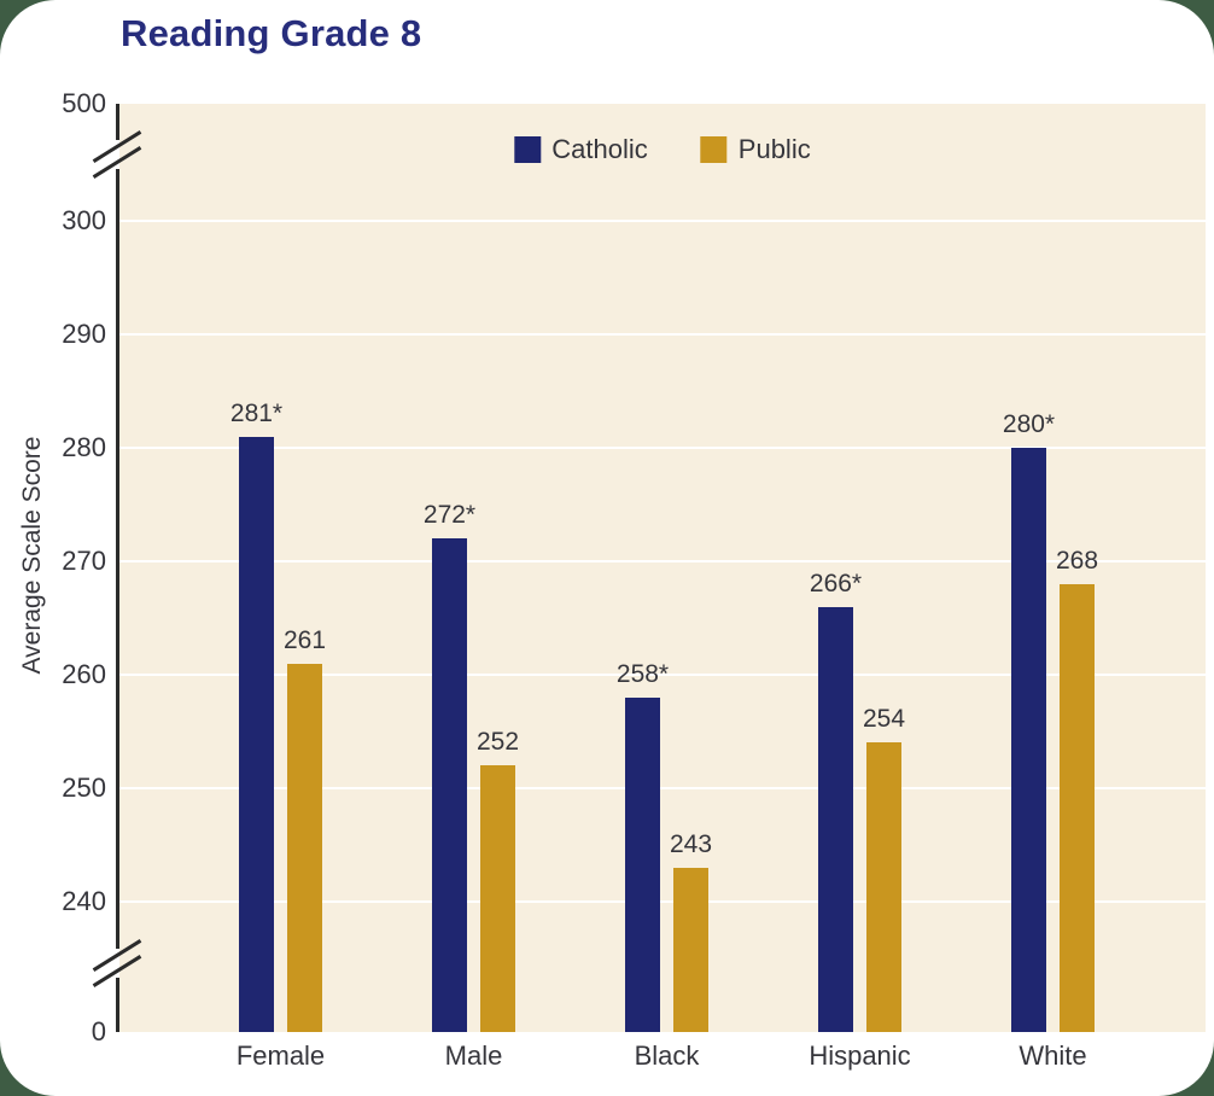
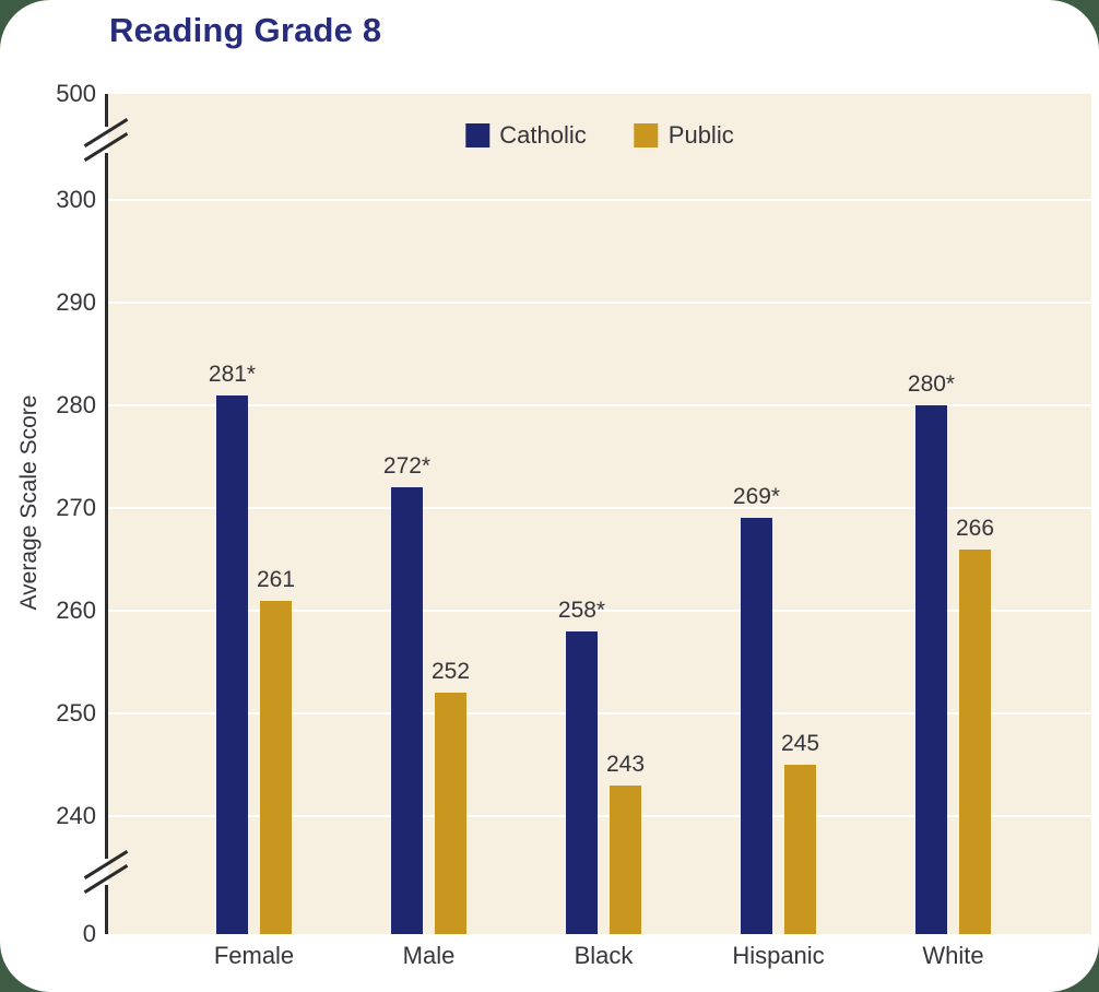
Catholic/Hispanic: 266 -> 269
Public/Hispanic: 254 -> 245
Public/White: 268 -> 266
